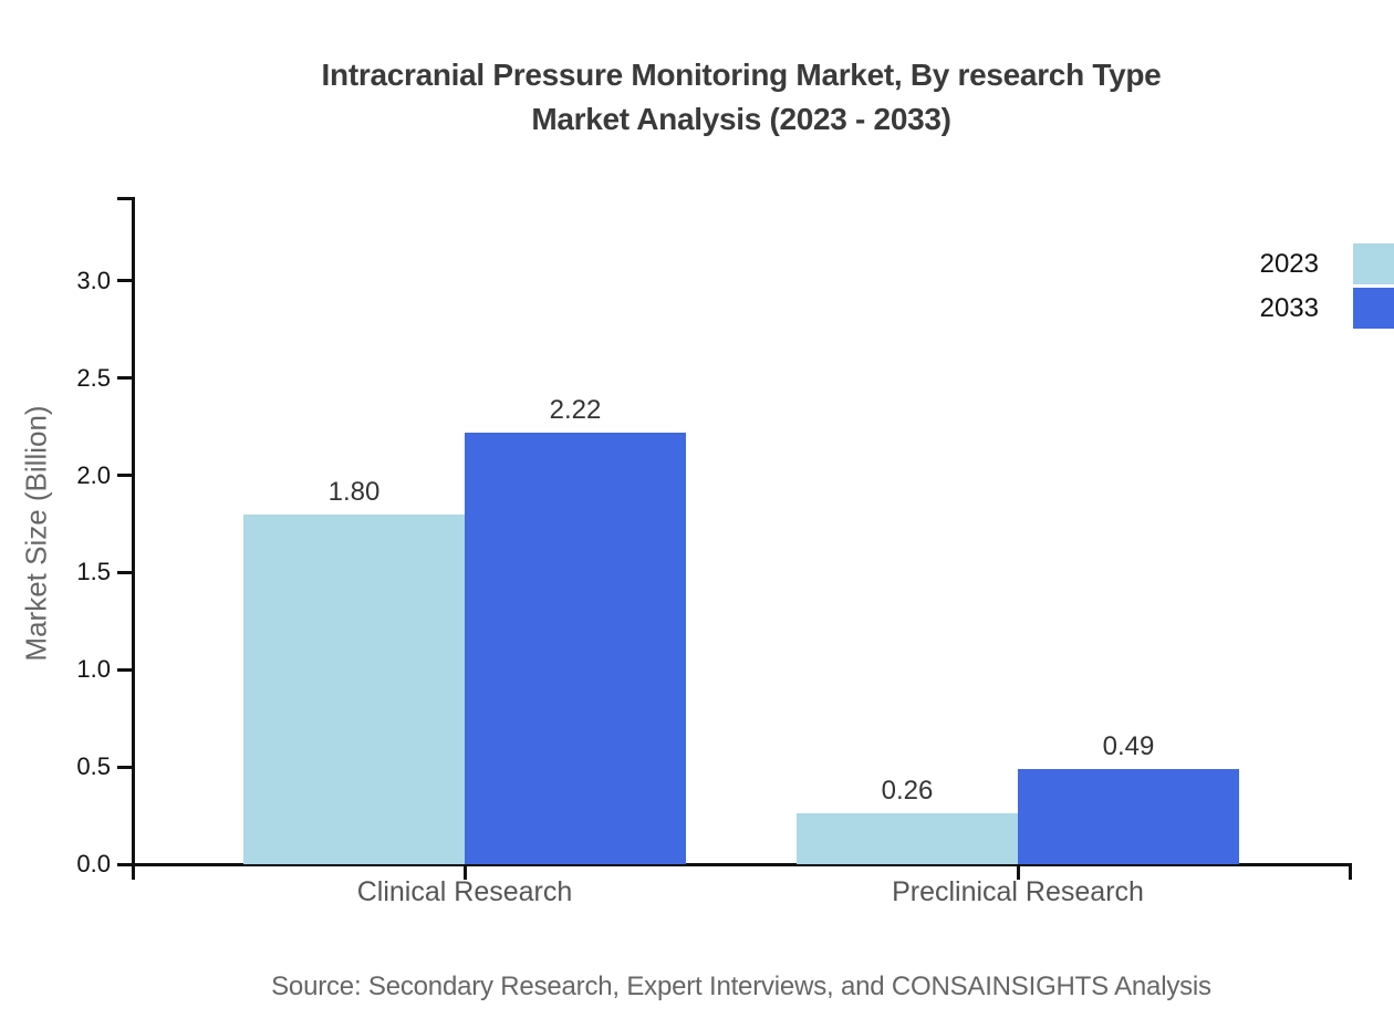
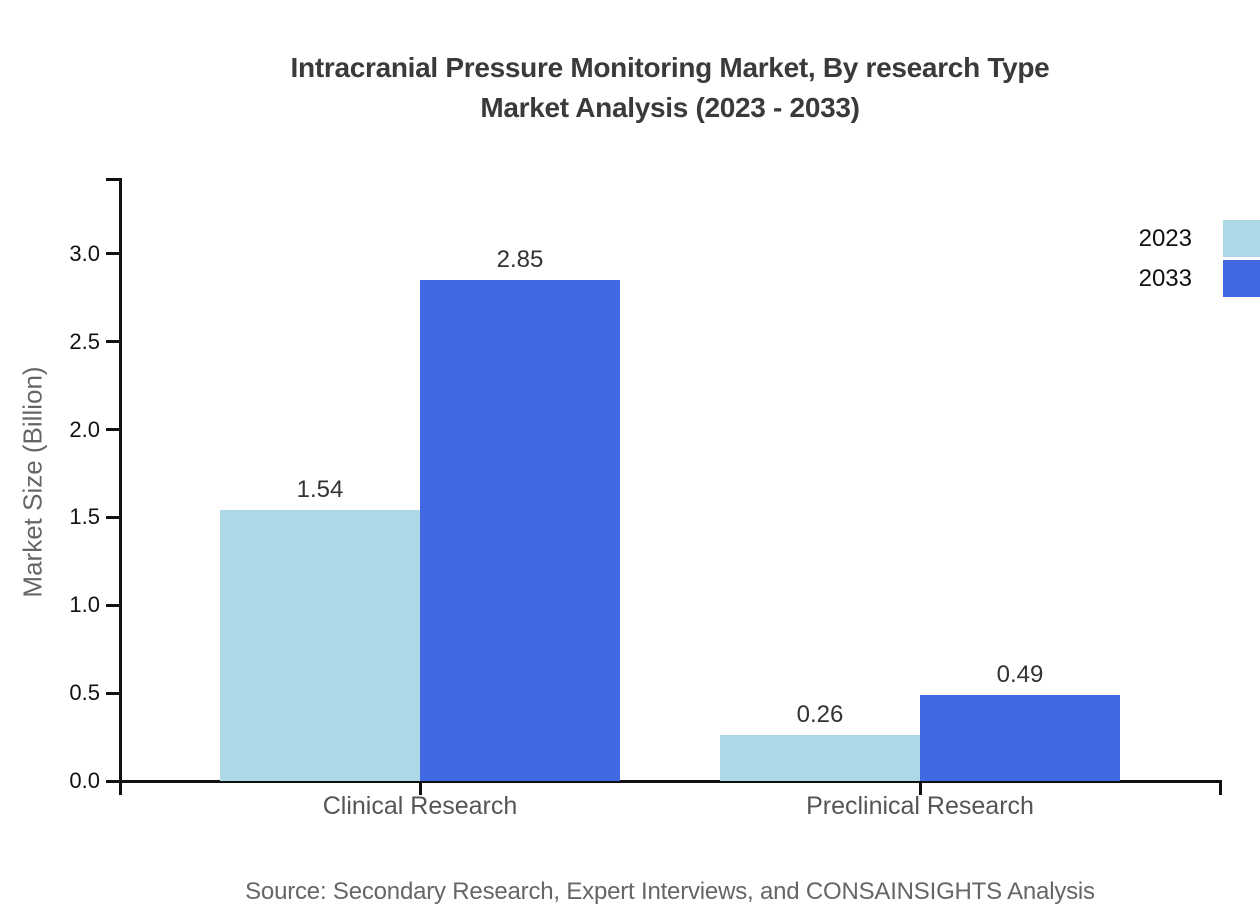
2023/Clinical Research: 1.80 -> 1.54
2033/Clinical Research: 2.22 -> 2.85
